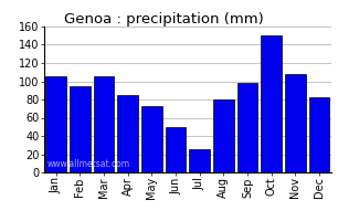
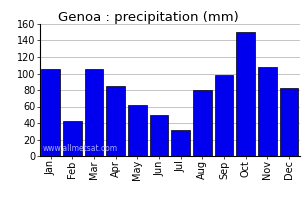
Feb: 95 -> 42
May: 73 -> 62
Jul: 25 -> 32
